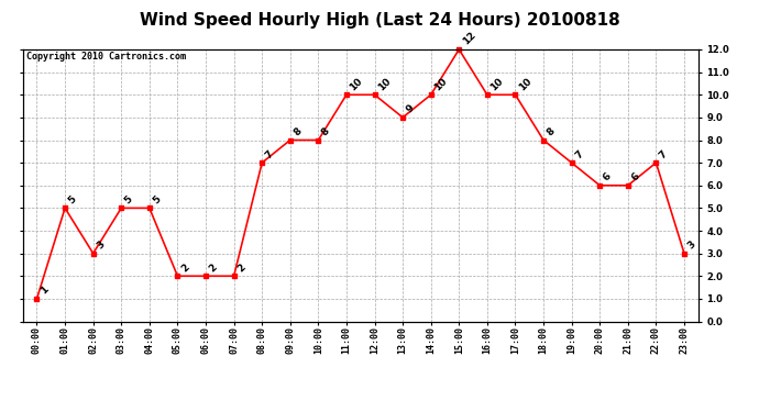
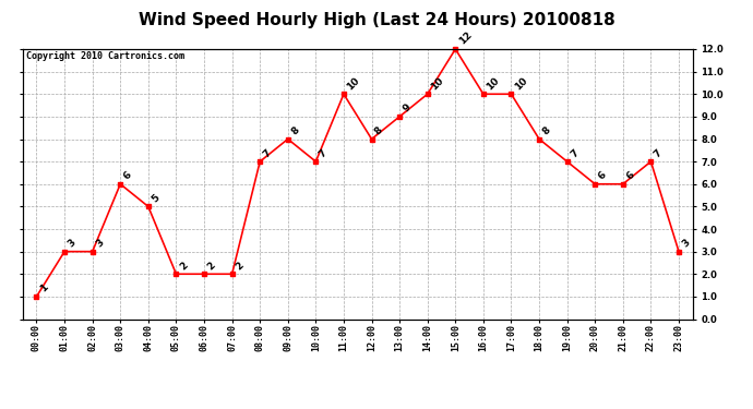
01:00: 5 -> 3
03:00: 5 -> 6
10:00: 8 -> 7
12:00: 10 -> 8
